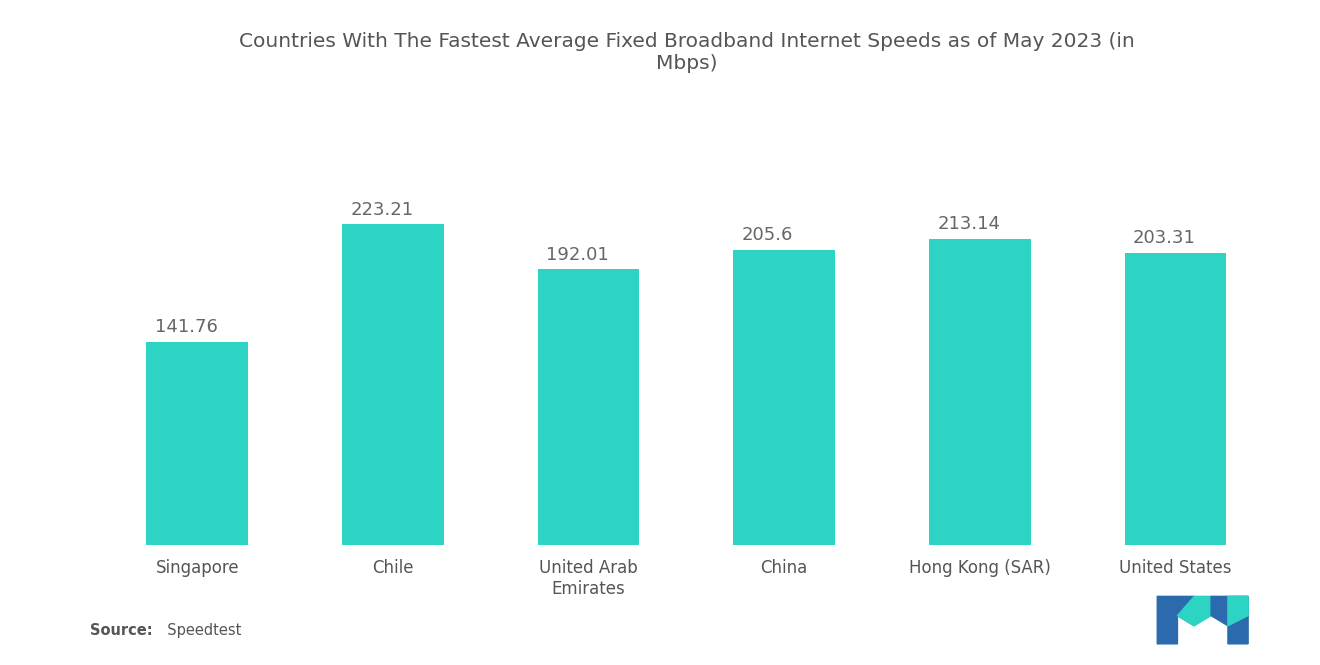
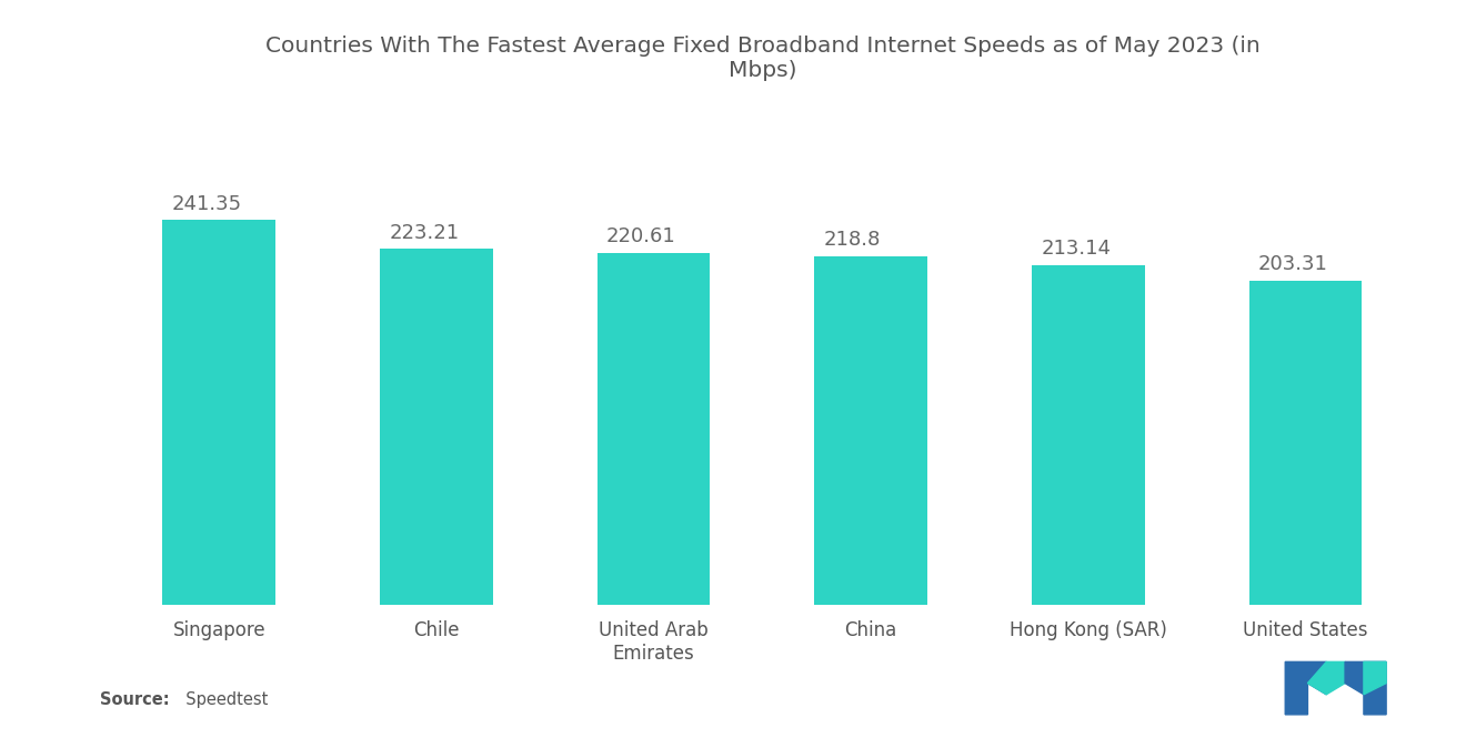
Singapore: 141.76 -> 241.35
United Arab Emirates: 192.01 -> 220.61
China: 205.6 -> 218.8
